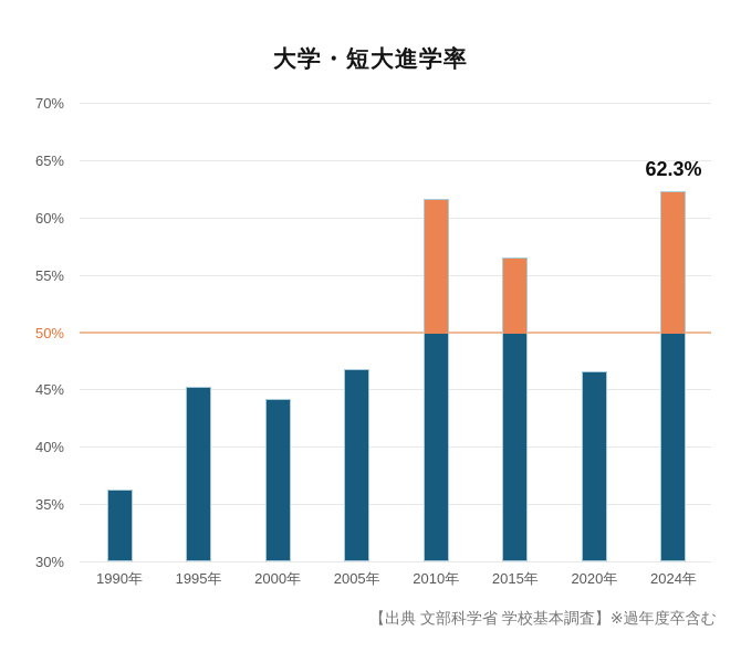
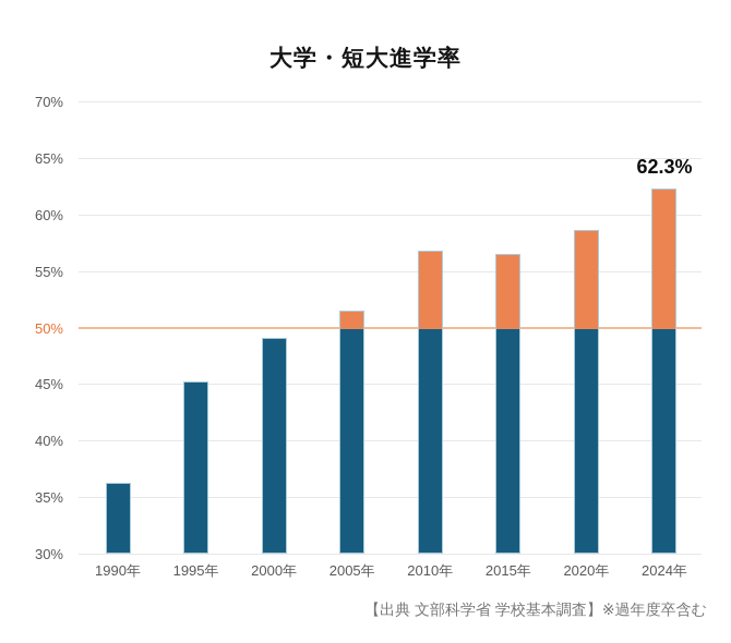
2000年: 44.2% -> 49.1%
2005年: 46.8% -> 51.5%
2010年: 61.6% -> 56.8%
2020年: 46.6% -> 58.6%
